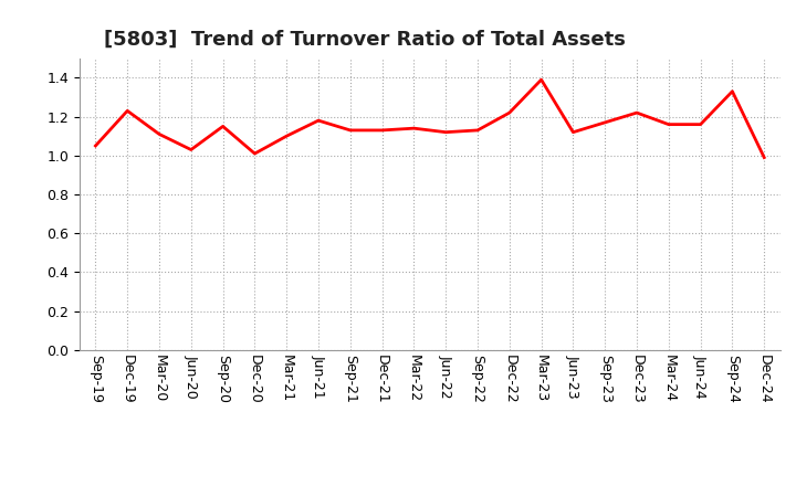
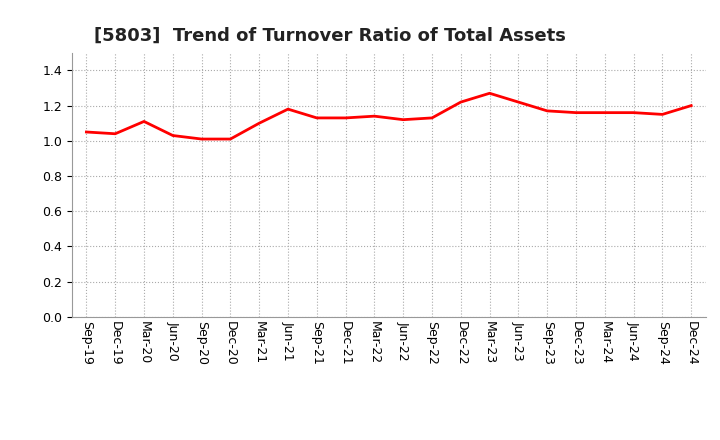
Dec-19: 1.23 -> 1.04
Sep-20: 1.15 -> 1.01
Mar-23: 1.39 -> 1.27
Jun-23: 1.12 -> 1.22
Dec-23: 1.22 -> 1.16
Sep-24: 1.33 -> 1.15
Dec-24: 0.99 -> 1.20
